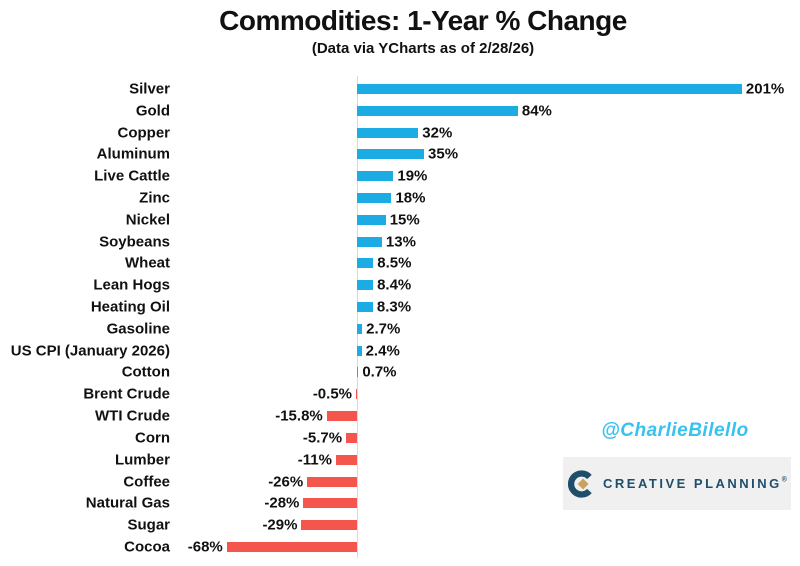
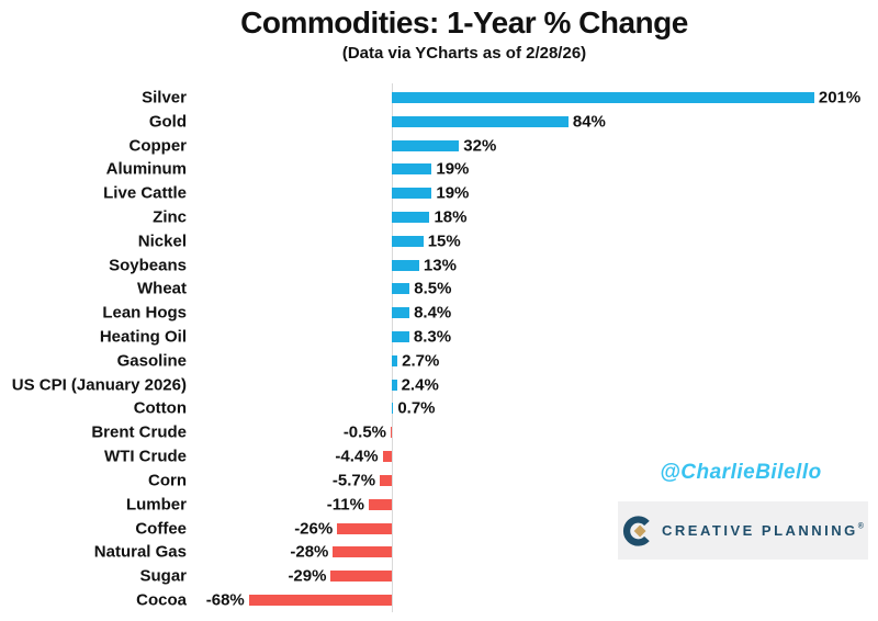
Aluminum: 35% -> 19%
WTI Crude: -15.8% -> -4.4%
